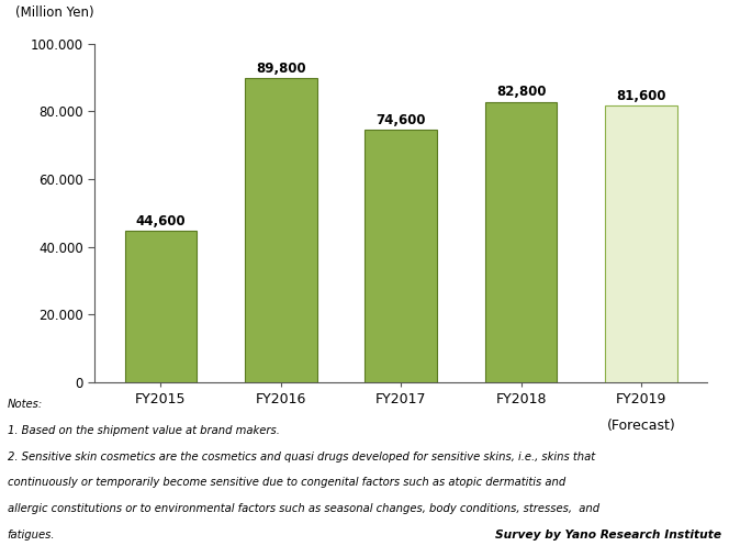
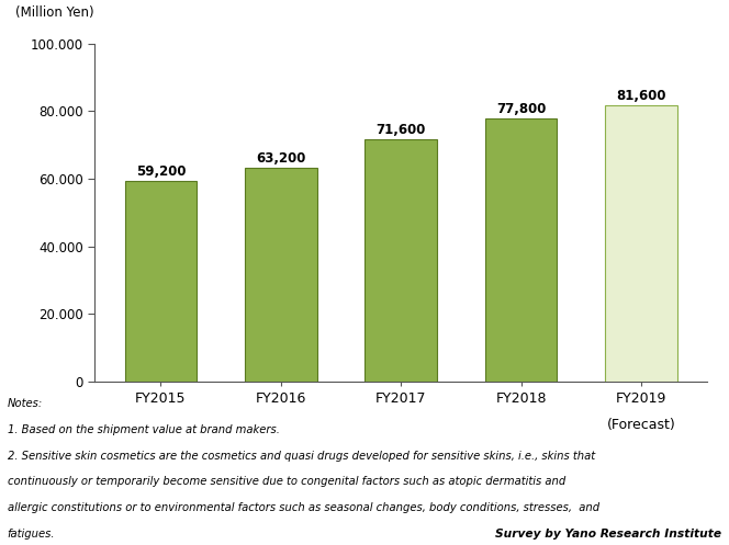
FY2015: 44,600 -> 59,200
FY2016: 89,800 -> 63,200
FY2017: 74,600 -> 71,600
FY2018: 82,800 -> 77,800
